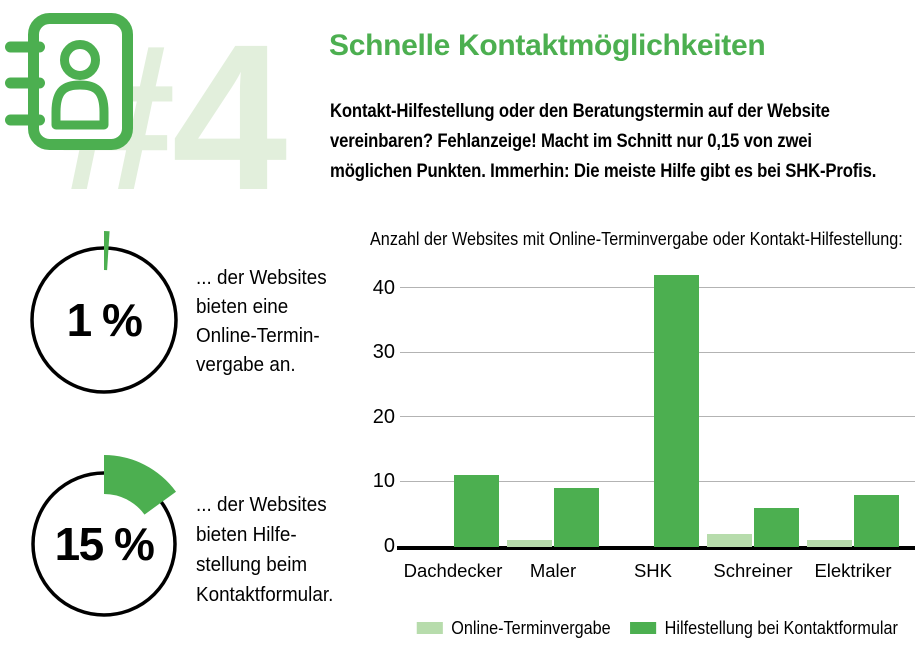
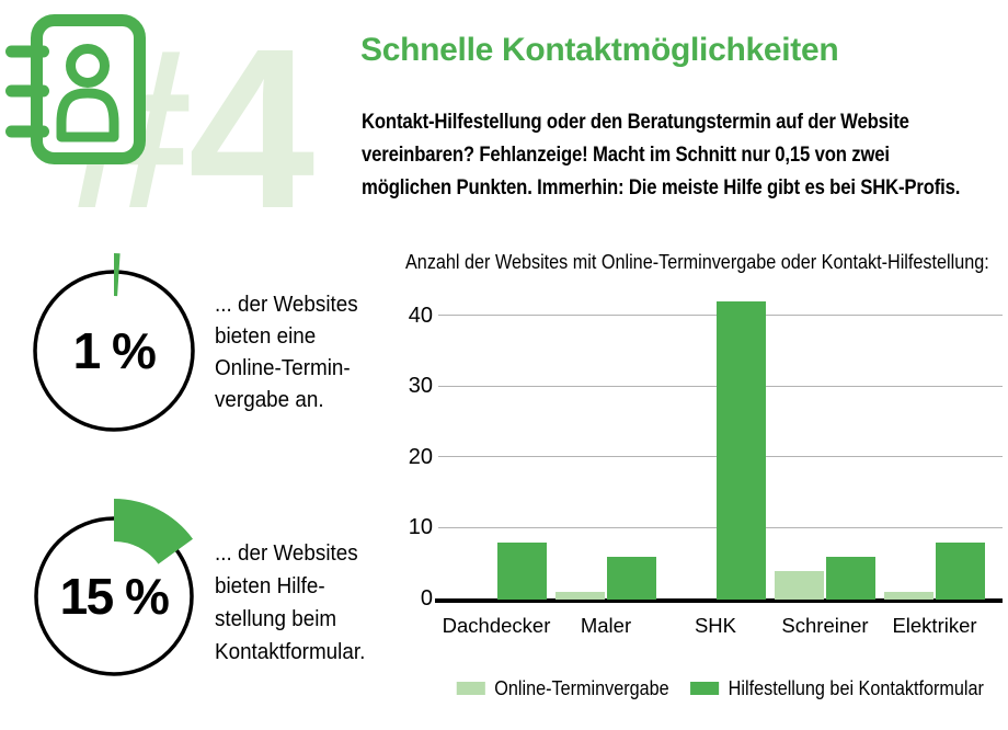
Hilfestellung bei Kontaktformular/Dachdecker: 11 -> 8
Hilfestellung bei Kontaktformular/Maler: 9 -> 6
Online-Terminvergabe/Schreiner: 2 -> 4
